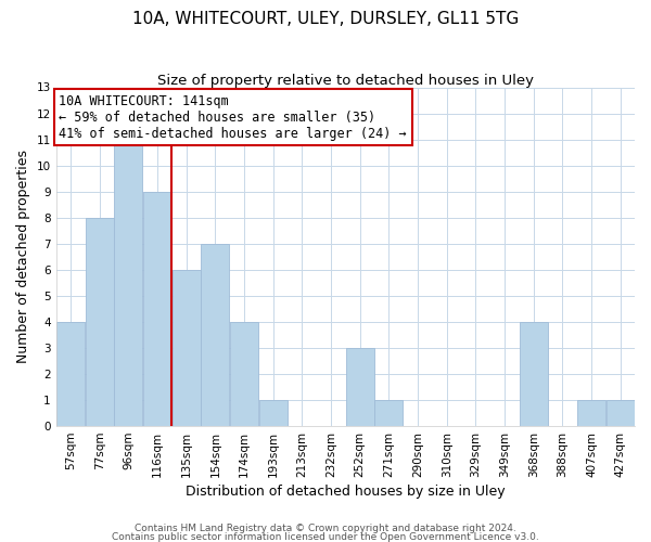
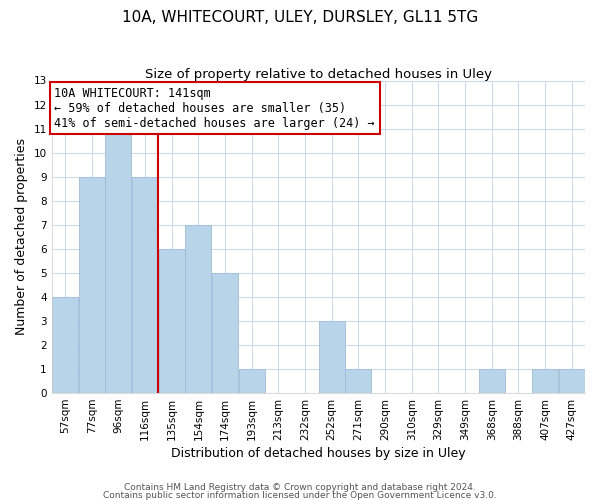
77sqm: 8 -> 9
174sqm: 4 -> 5
368sqm: 4 -> 1
